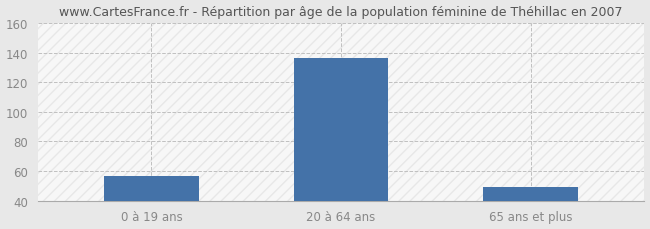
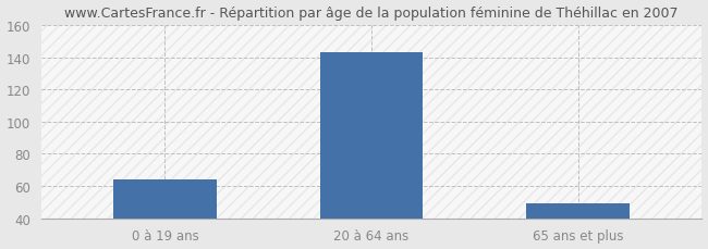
0 à 19 ans: 57 -> 64
20 à 64 ans: 136 -> 143
